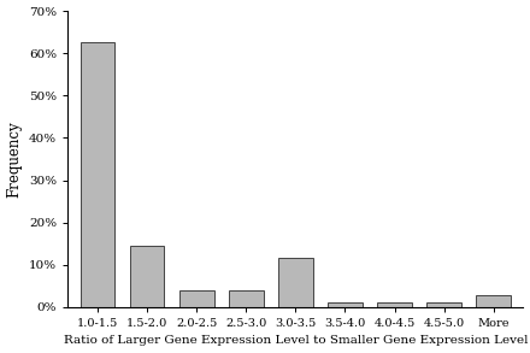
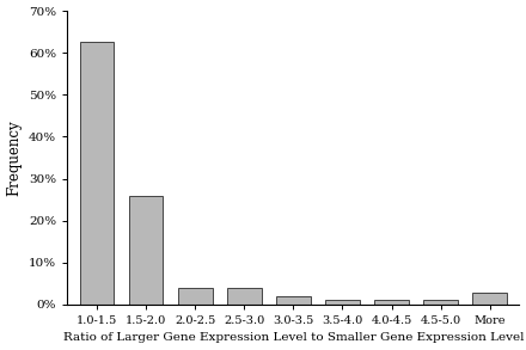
1.5-2.0: 14.5% -> 26.0%
3.0-3.5: 11.5% -> 1.9%
